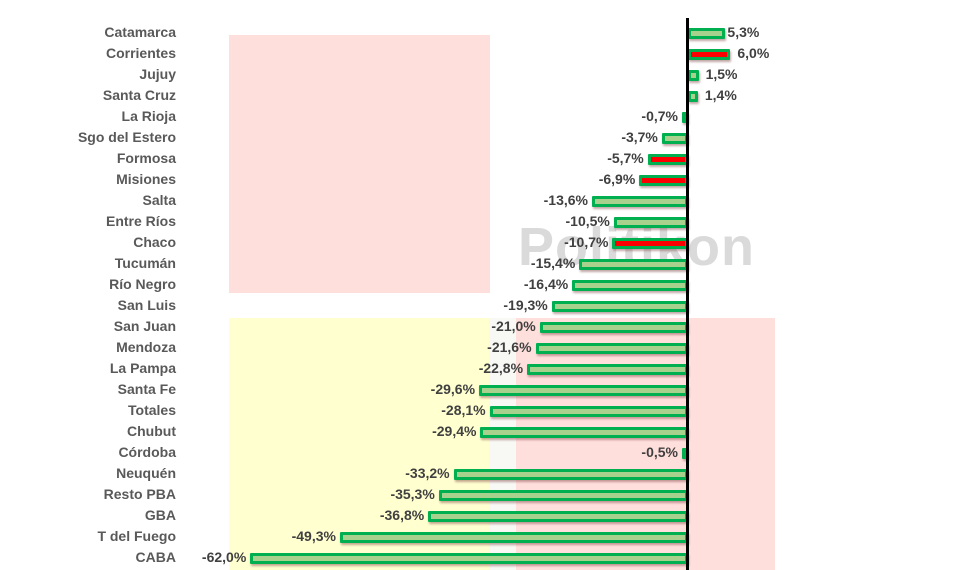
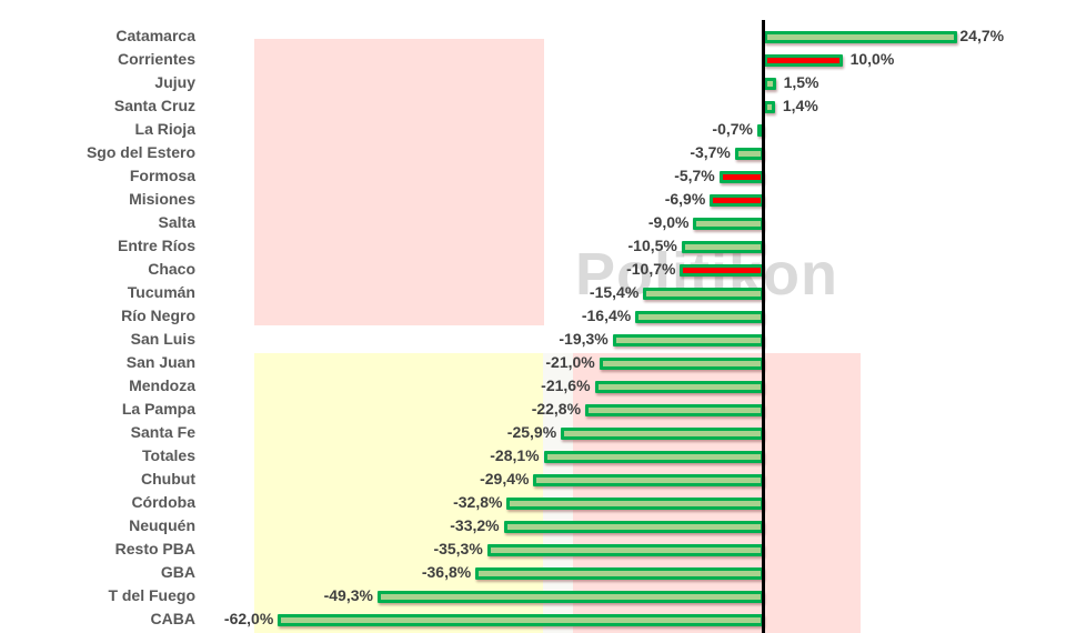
Catamarca: 5,3% -> 24,7%
Corrientes: 6,0% -> 10,0%
Salta: -13,6% -> -9,0%
Santa Fe: -29,6% -> -25,9%
Córdoba: -0,5% -> -32,8%
